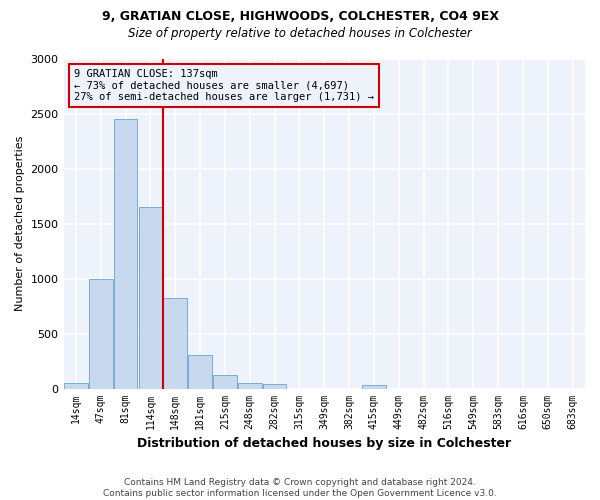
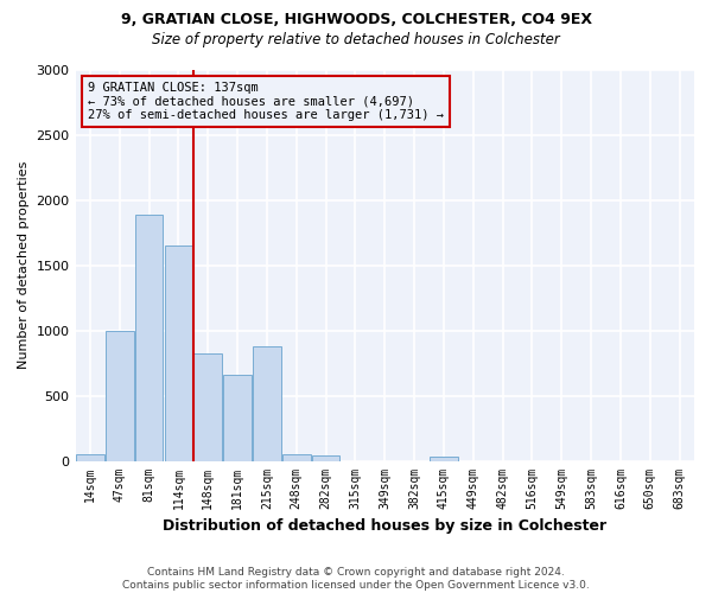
81sqm: 2450 -> 1890
181sqm: 300 -> 660
215sqm: 120 -> 880
